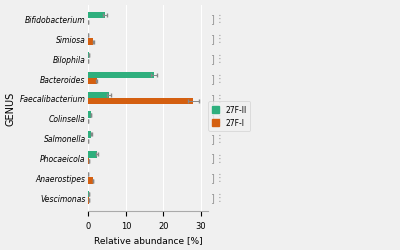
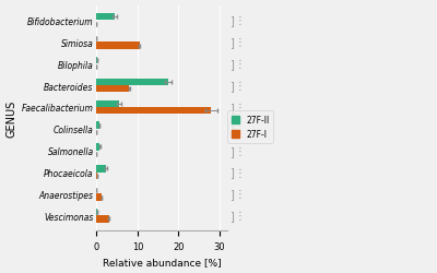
27F-I/Simiosa: 1.3 -> 10.5
27F-I/Bacteroides: 2.2 -> 8.0
27F-I/Vescimonas: 0.2 -> 3.0
